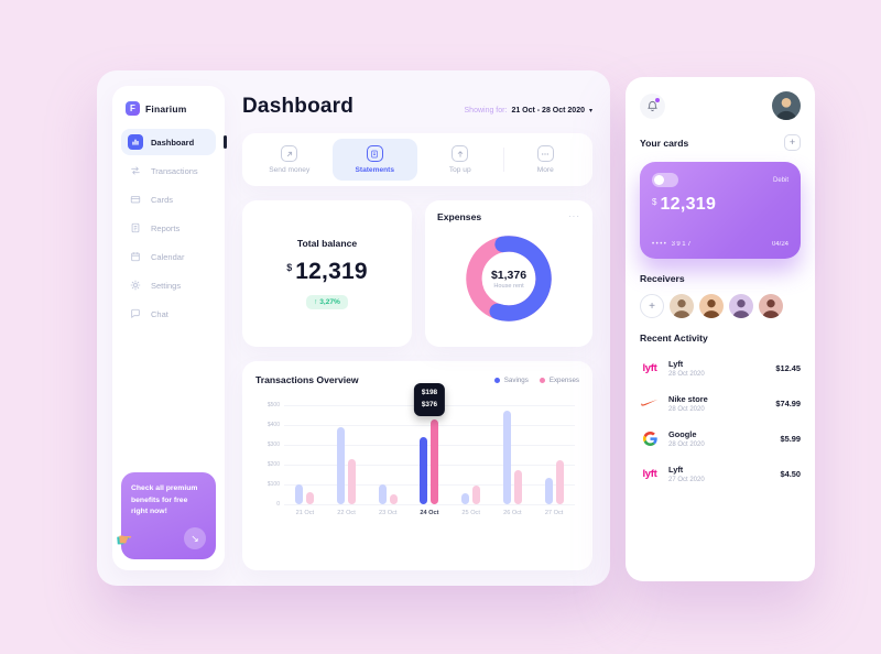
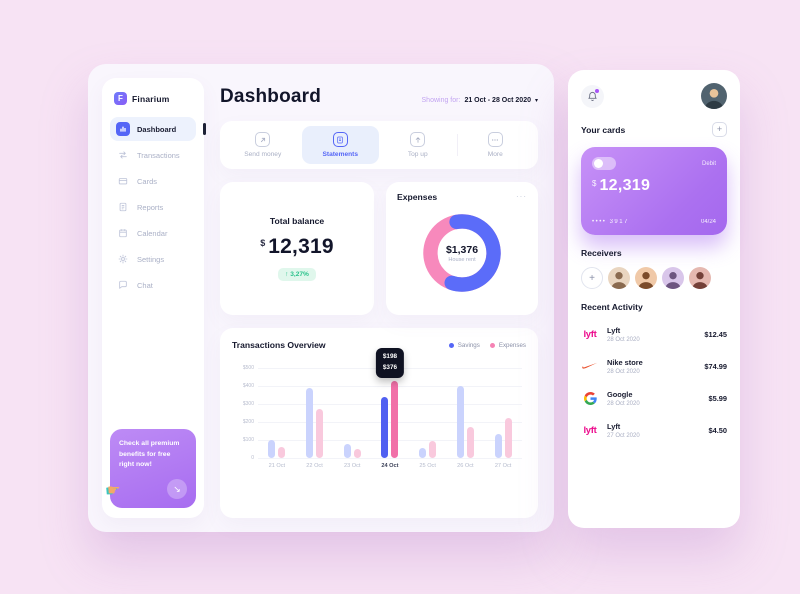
Expenses/22 Oct: $230 -> $270
Savings/23 Oct: $100 -> $80
Savings/26 Oct: $470 -> $400
